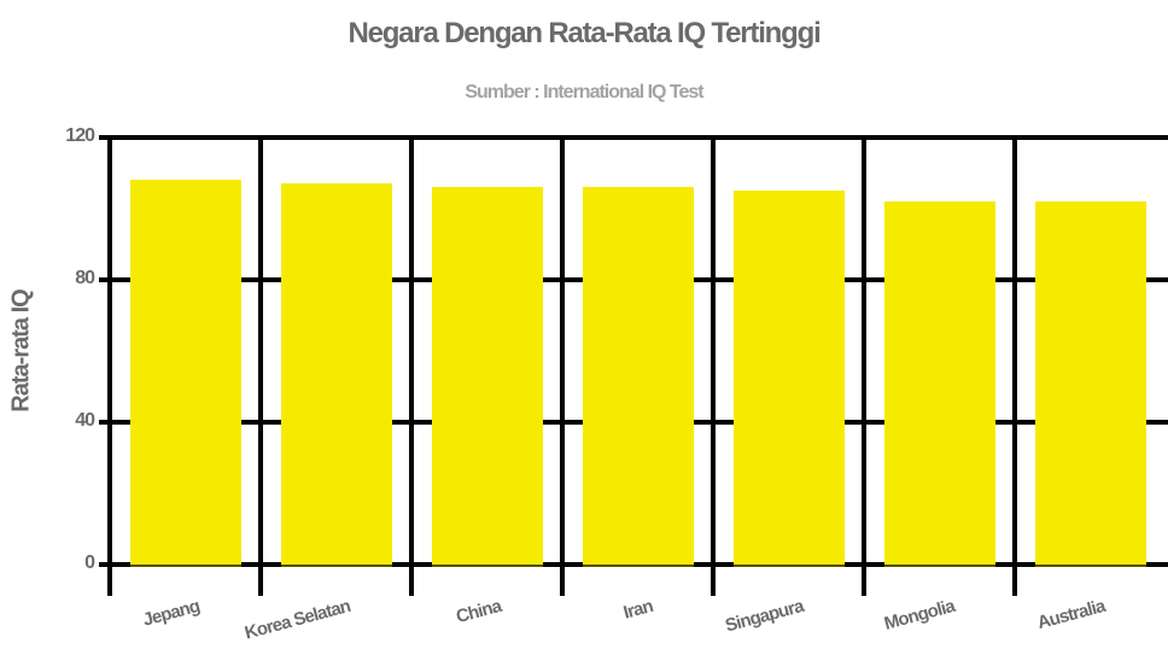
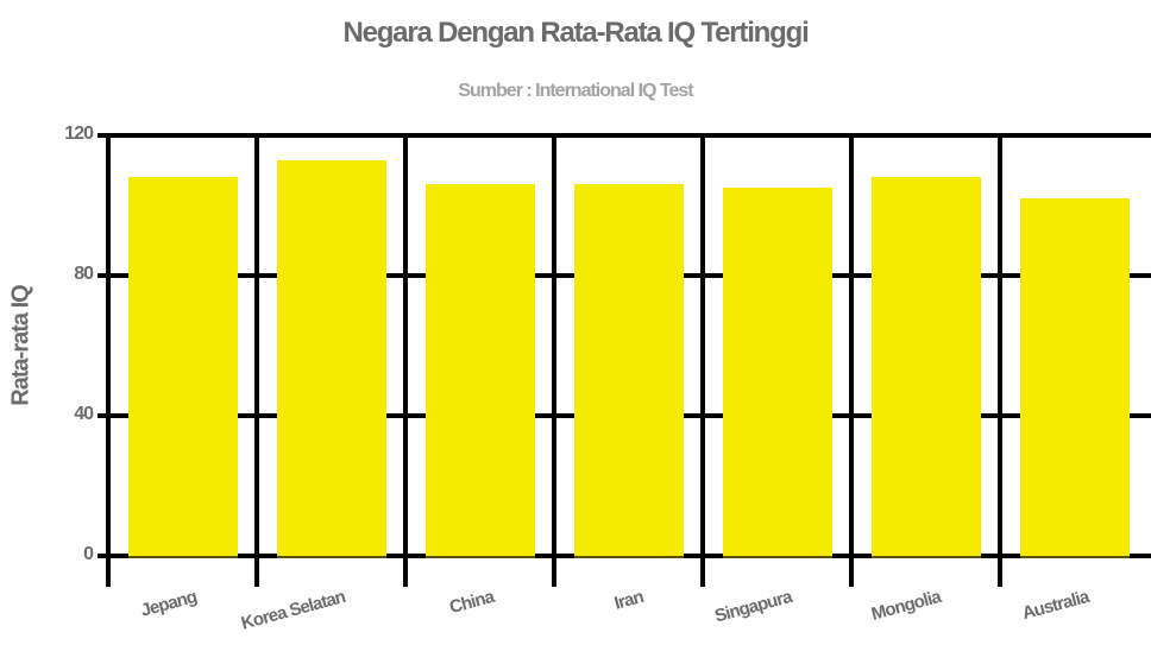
Korea Selatan: 107 -> 113
Mongolia: 102 -> 108
